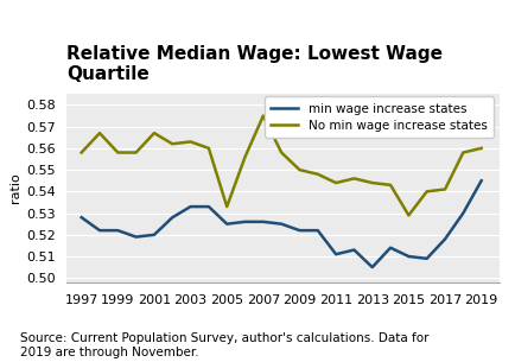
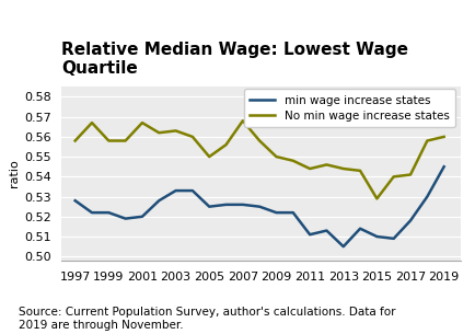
No min wage increase states/2005: 0.533 -> 0.550
No min wage increase states/2007: 0.575 -> 0.568
